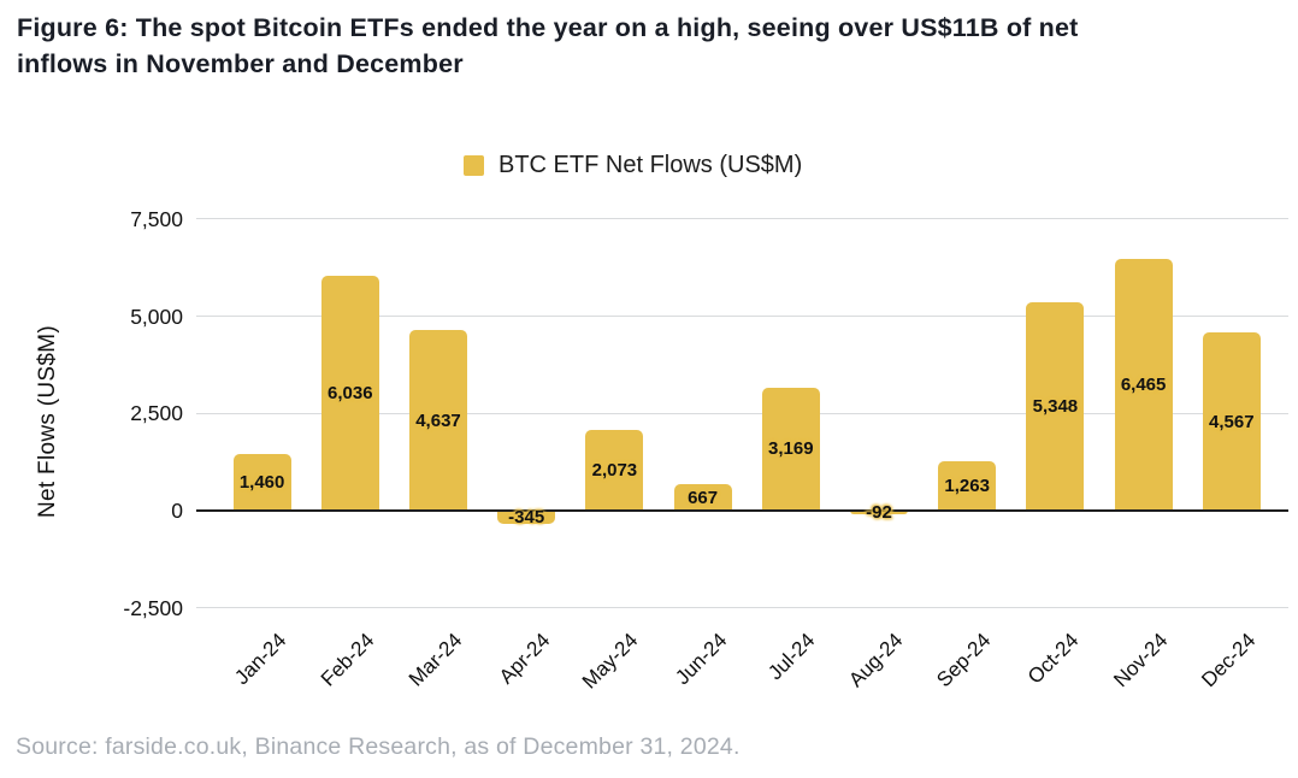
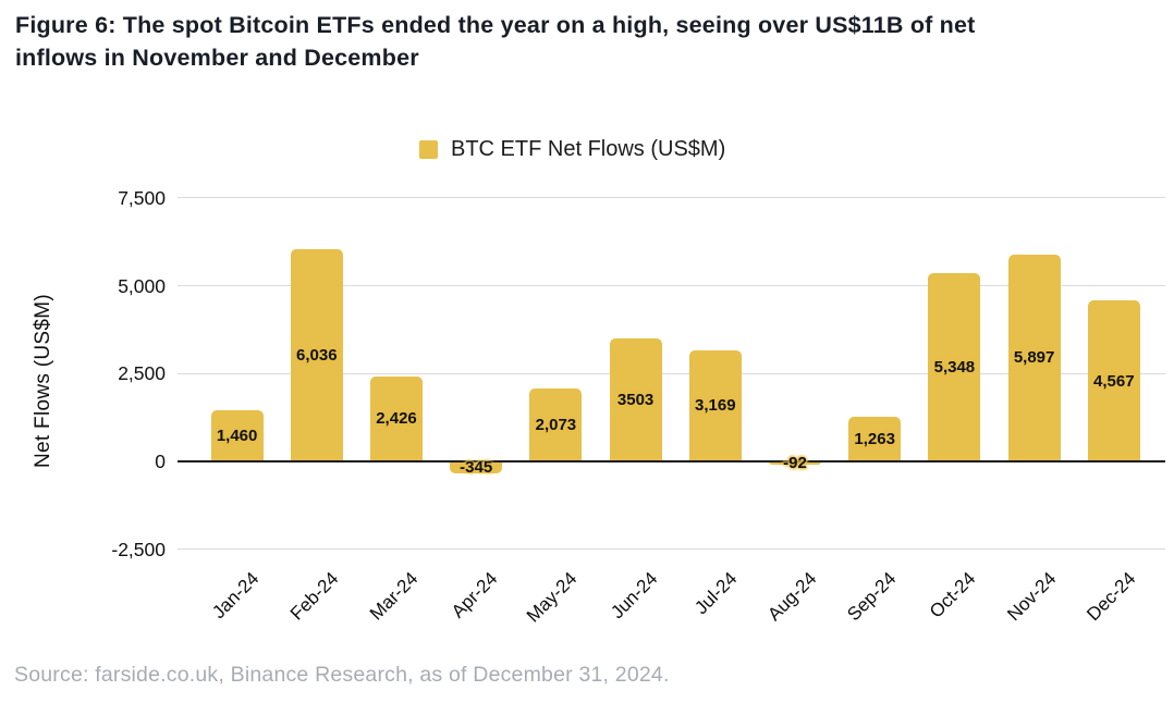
Mar-24: 4,637 -> 2,426
Jun-24: 667 -> 3503
Nov-24: 6,465 -> 5,897
